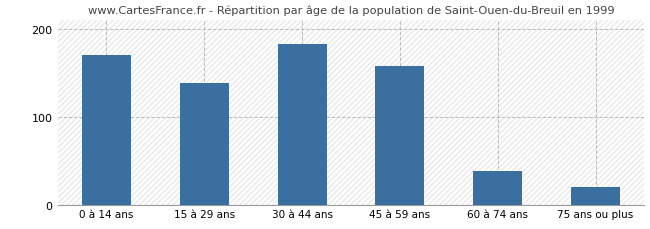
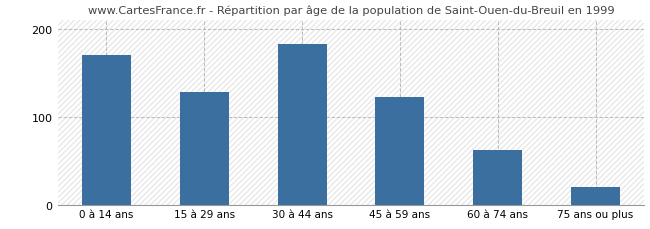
15 à 29 ans: 138 -> 128
45 à 59 ans: 158 -> 122
60 à 74 ans: 38 -> 62
